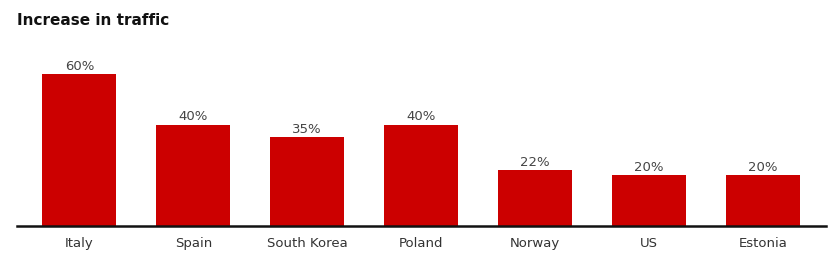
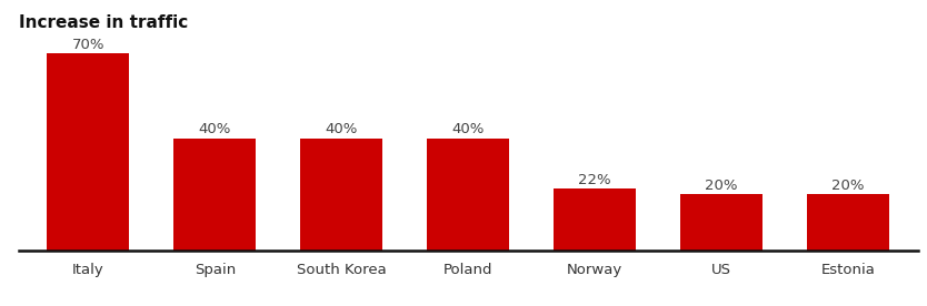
Italy: 60% -> 70%
South Korea: 35% -> 40%
